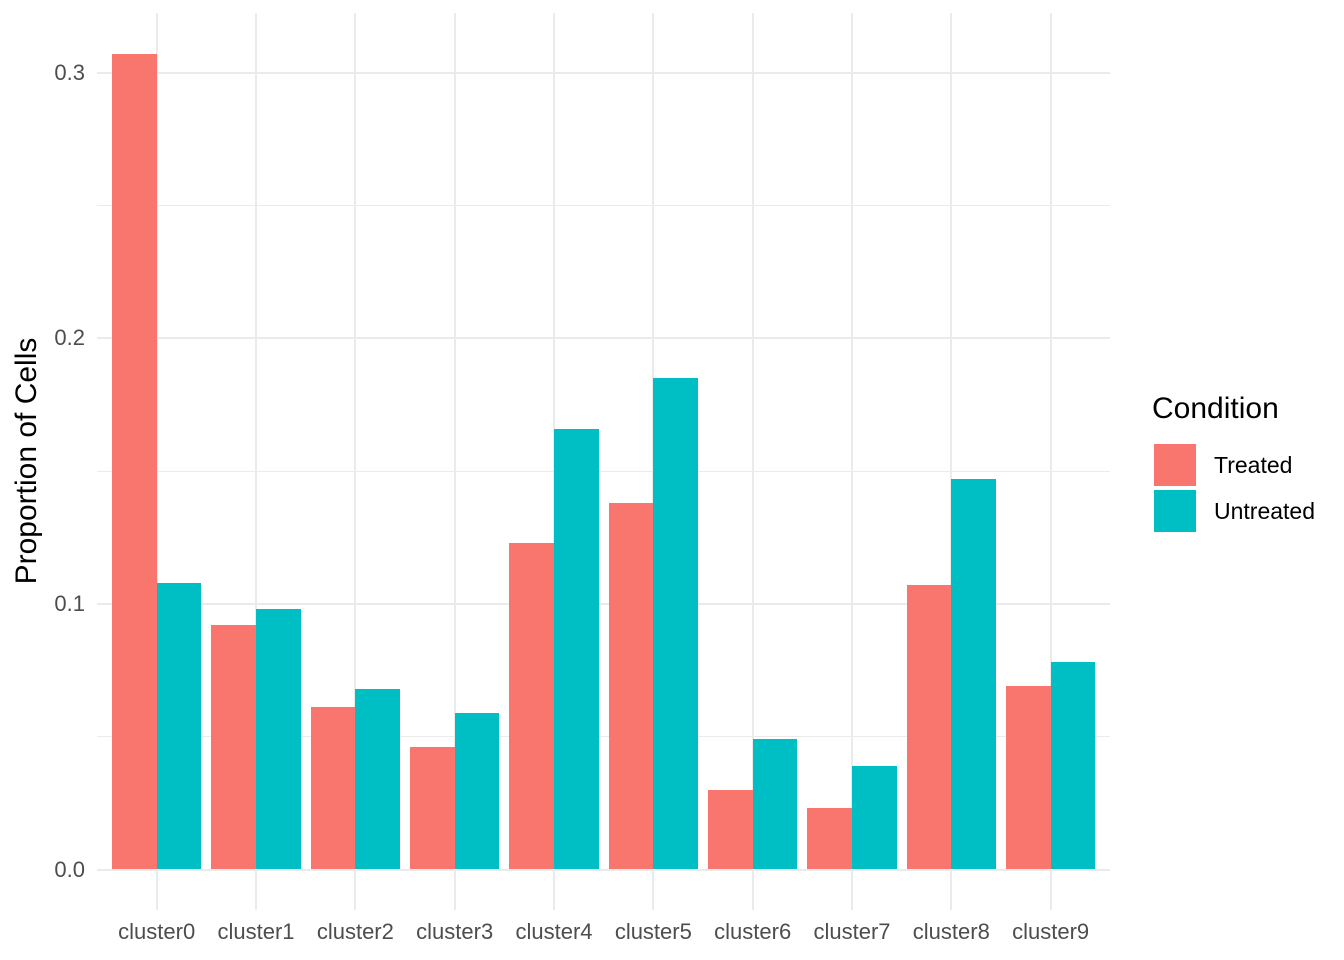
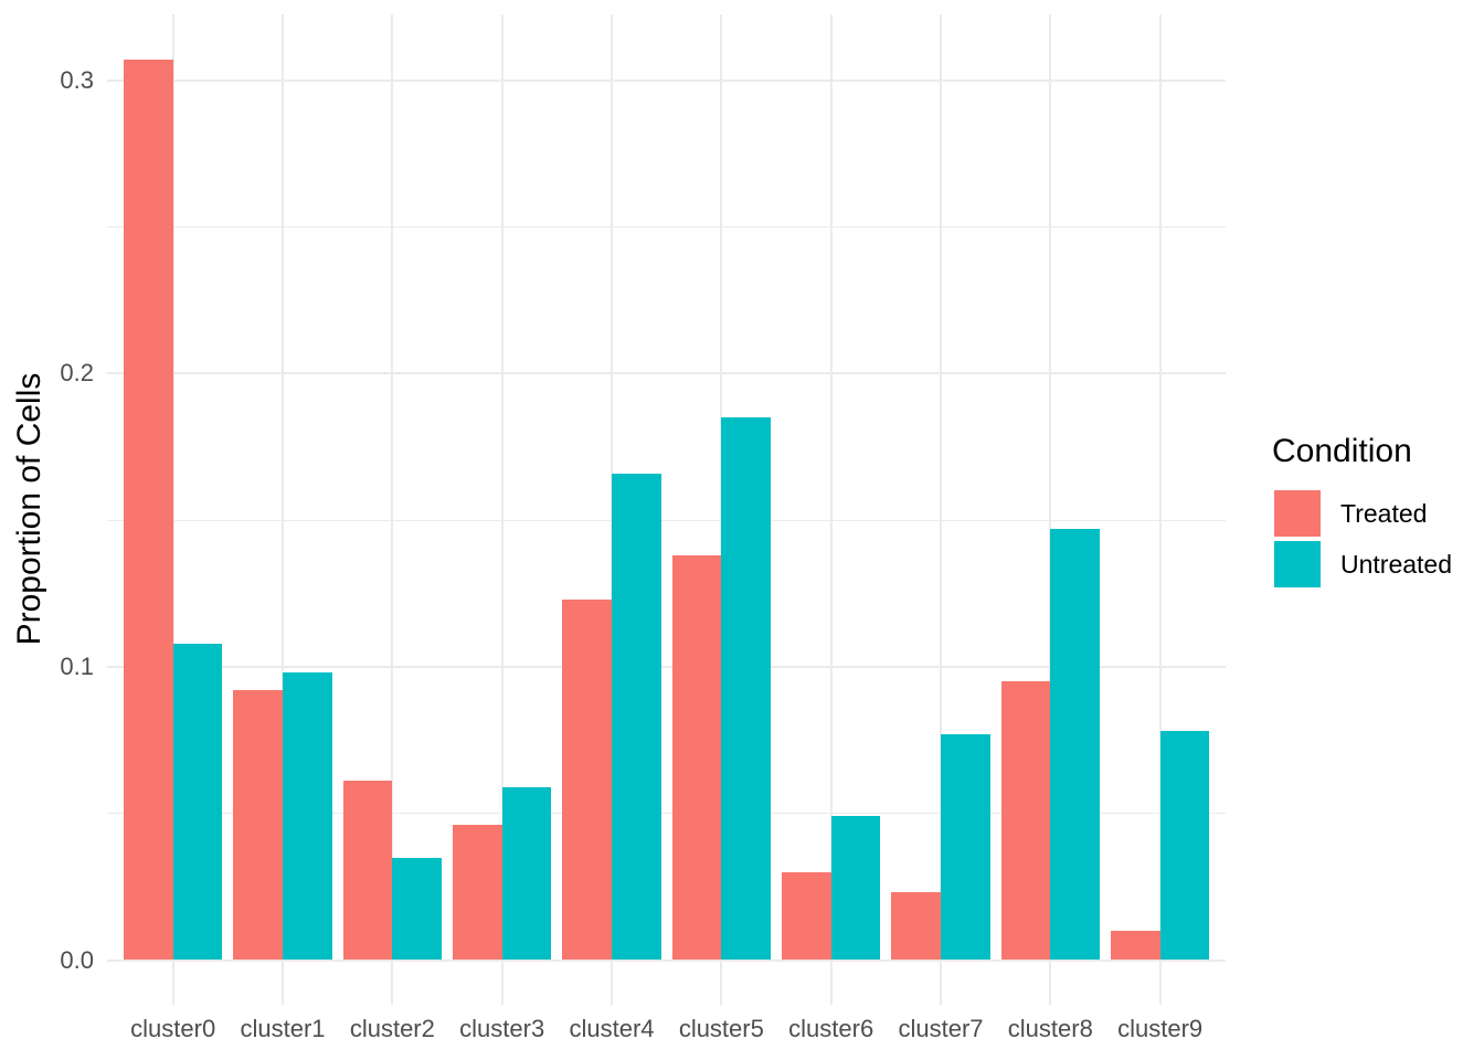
Untreated/cluster2: 0.068 -> 0.035
Untreated/cluster7: 0.039 -> 0.077
Treated/cluster8: 0.107 -> 0.095
Treated/cluster9: 0.069 -> 0.010
